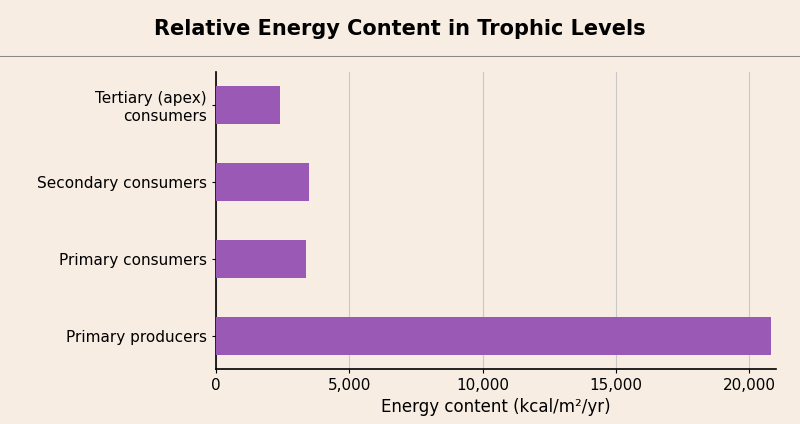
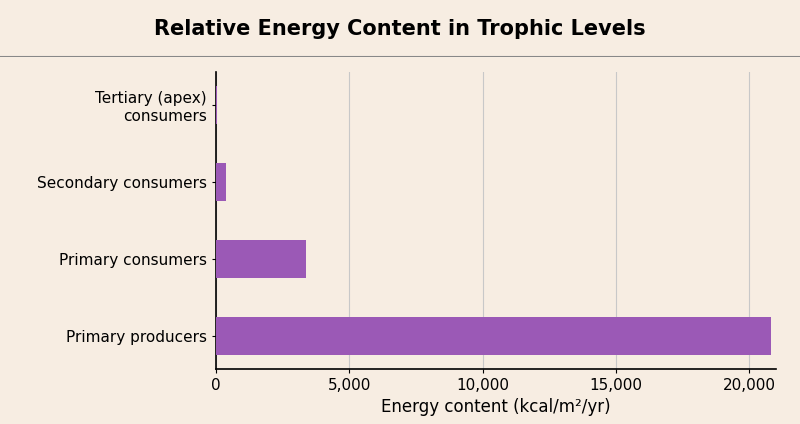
Tertiary (apex) consumers: 2,400 -> 20
Secondary consumers: 3,500 -> 380
